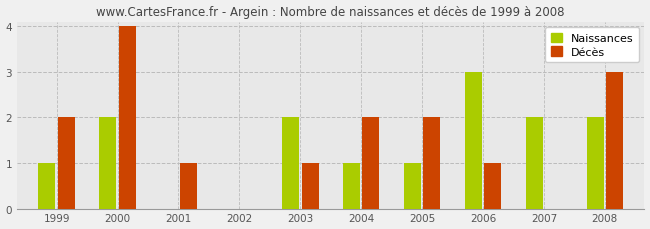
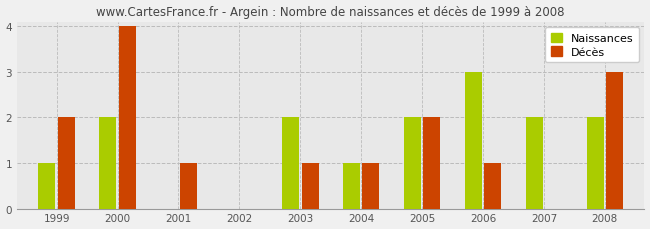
Décès/2004: 2 -> 1
Naissances/2005: 1 -> 2
